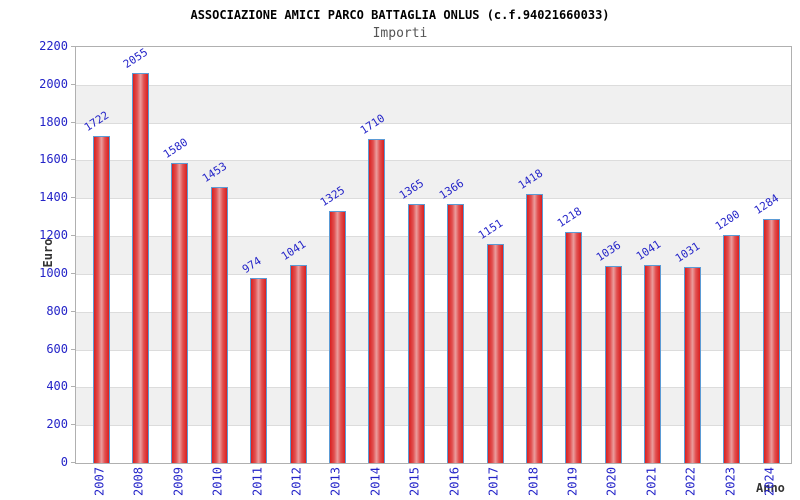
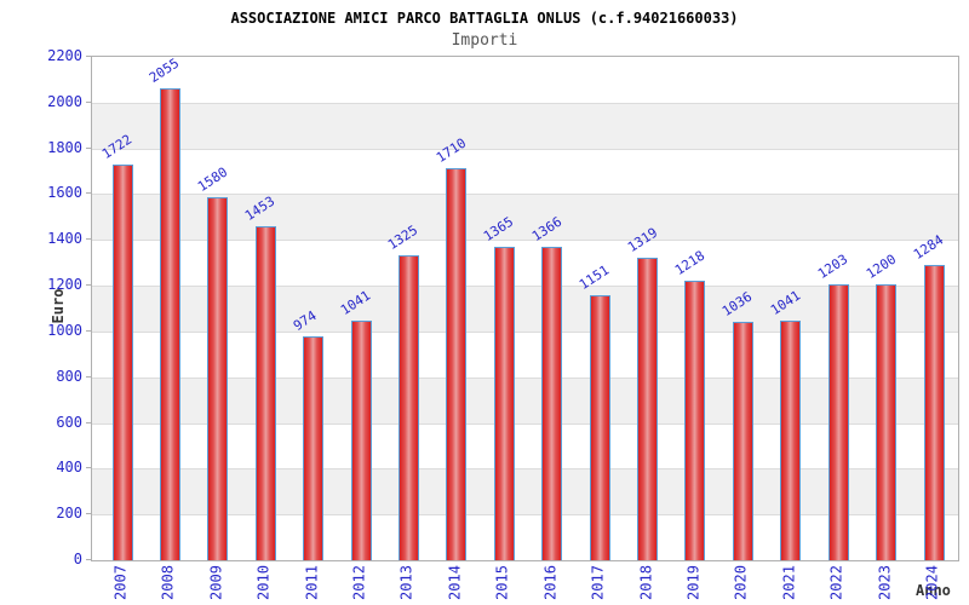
2018: 1418 -> 1319
2022: 1031 -> 1203
